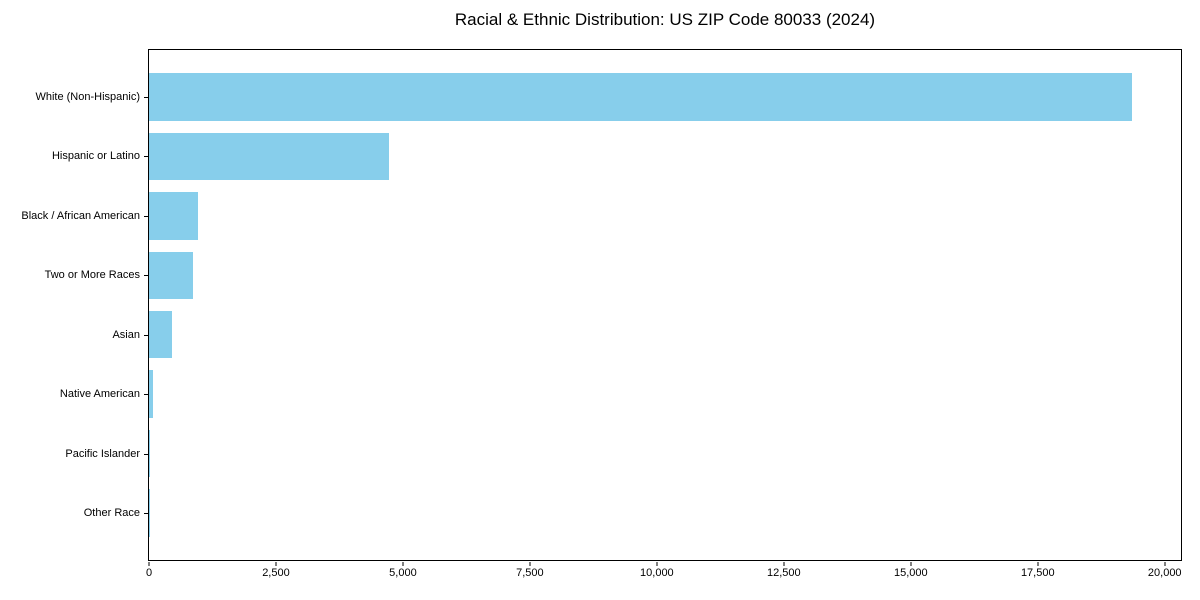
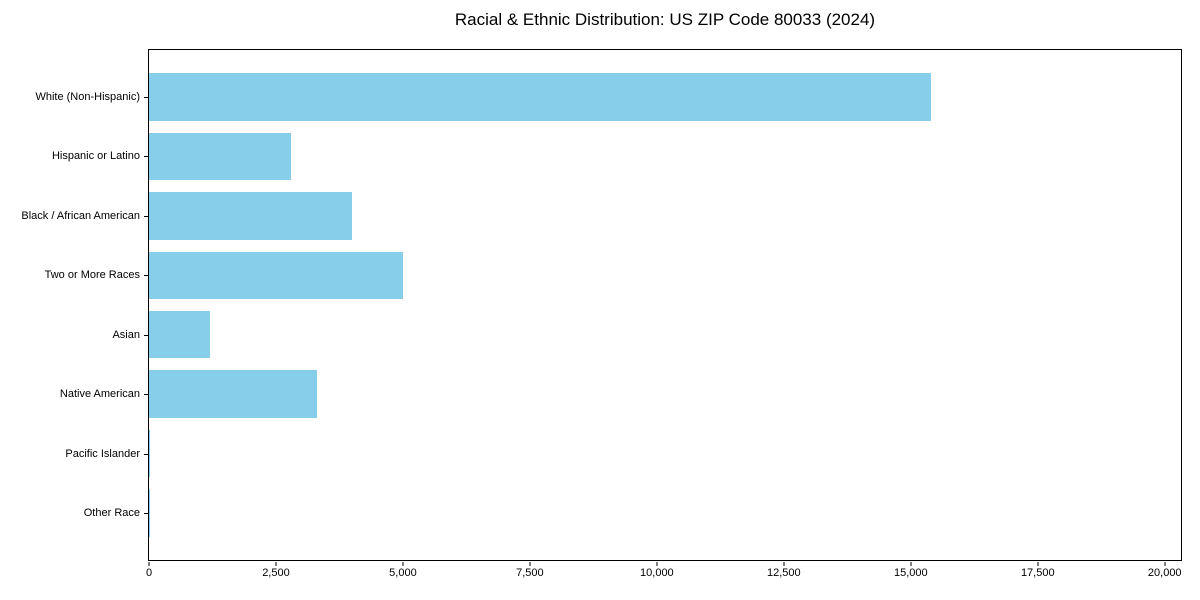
White (Non-Hispanic): 19400 -> 15400
Hispanic or Latino: 4700 -> 2800
Black / African American: 1000 -> 4000
Two or More Races: 900 -> 5000
Asian: 400 -> 1200
Native American: 100 -> 3300
